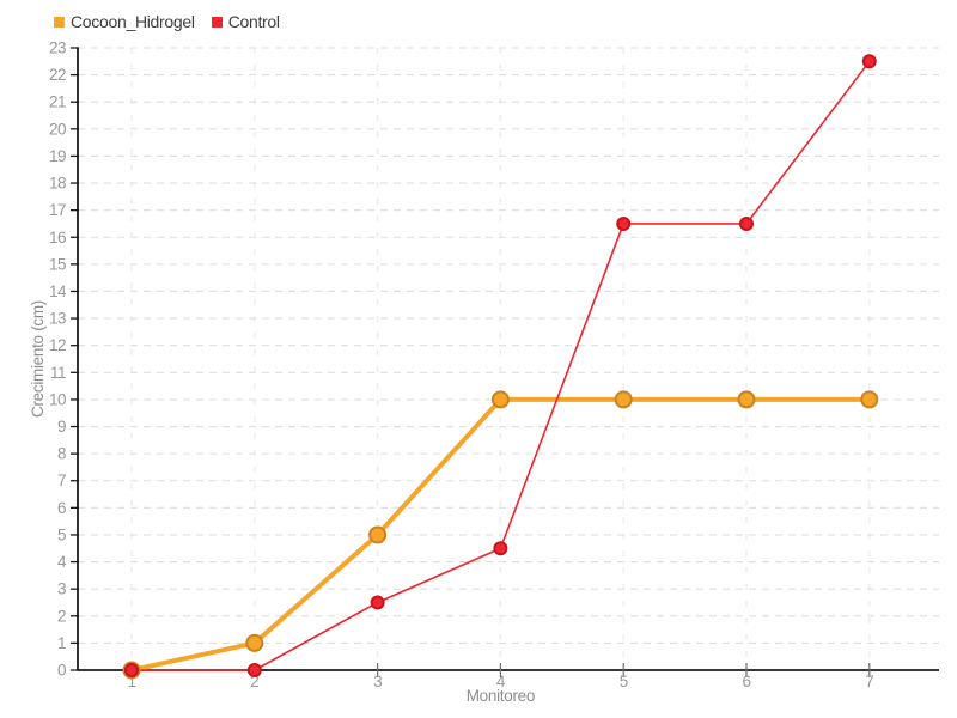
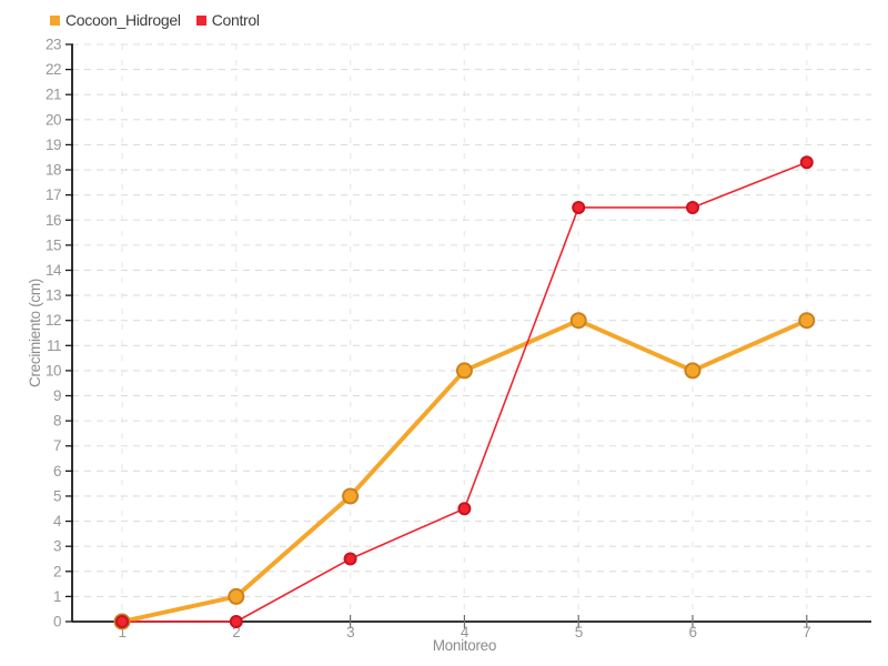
Cocoon_Hidrogel/5: 10 -> 12
Cocoon_Hidrogel/7: 10 -> 12
Control/7: 22.5 -> 18.3
